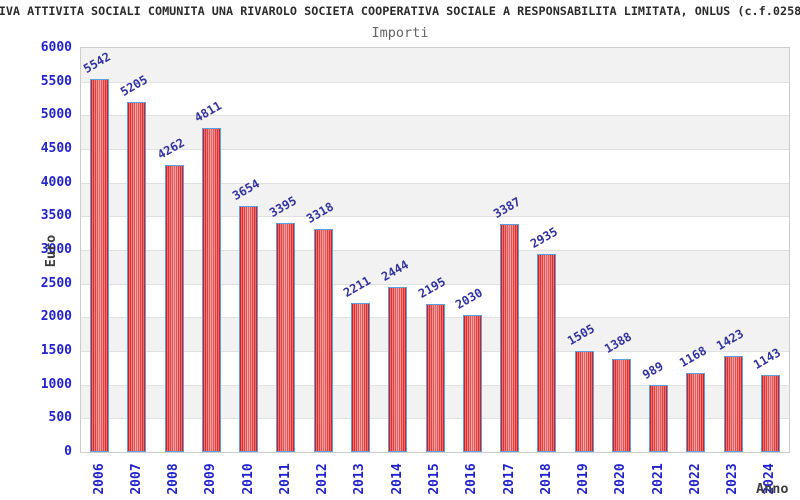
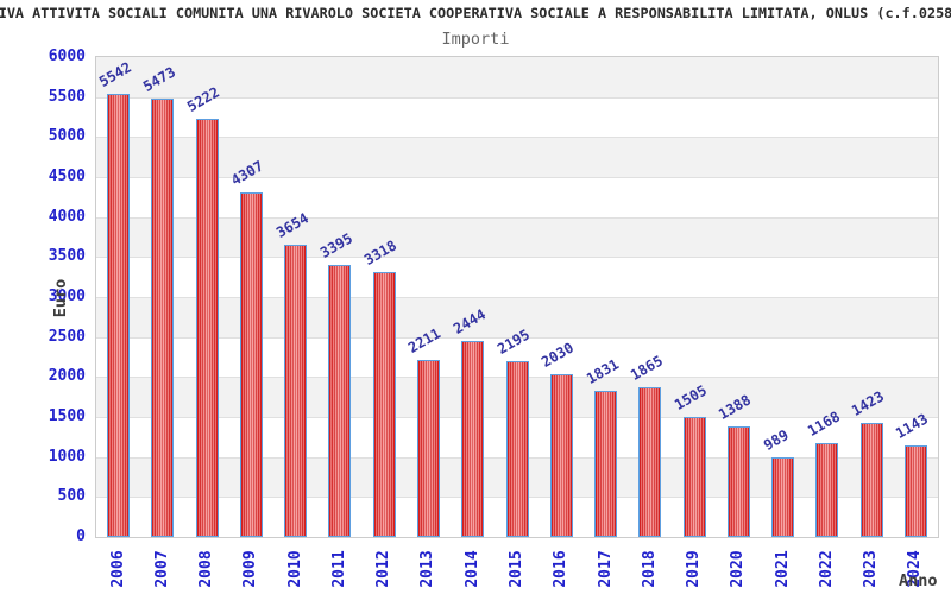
2007: 5205 -> 5473
2008: 4262 -> 5222
2009: 4811 -> 4307
2017: 3387 -> 1831
2018: 2935 -> 1865
